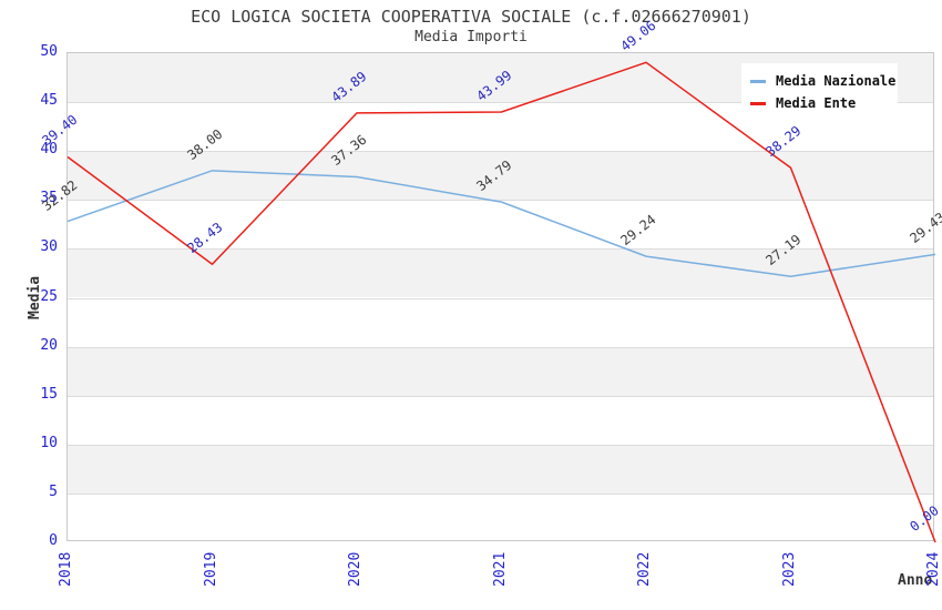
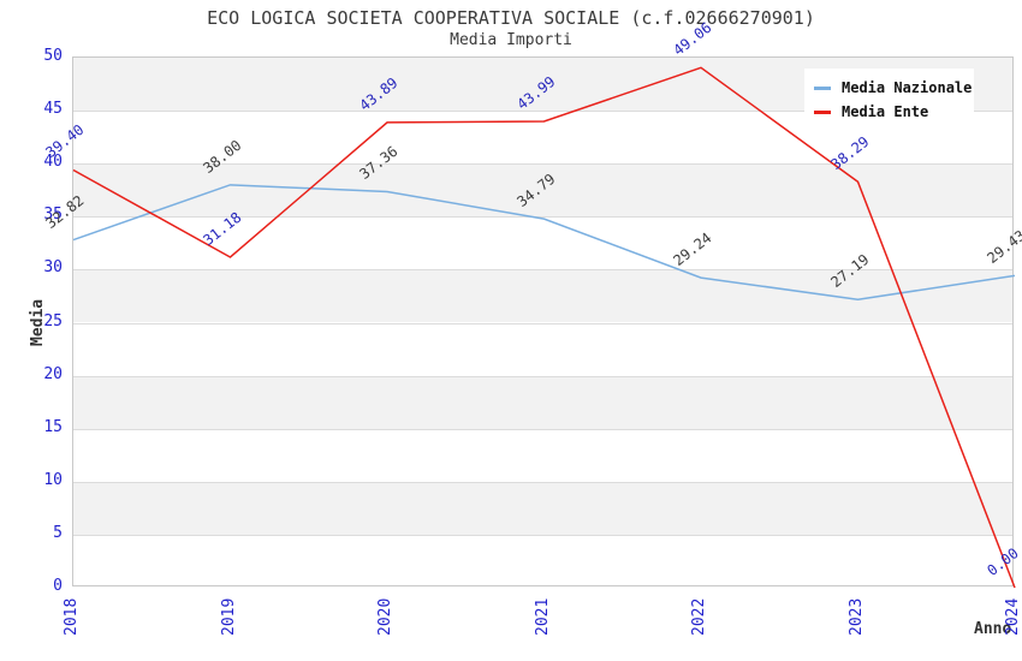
Media Ente/2019: 28.43 -> 31.18
